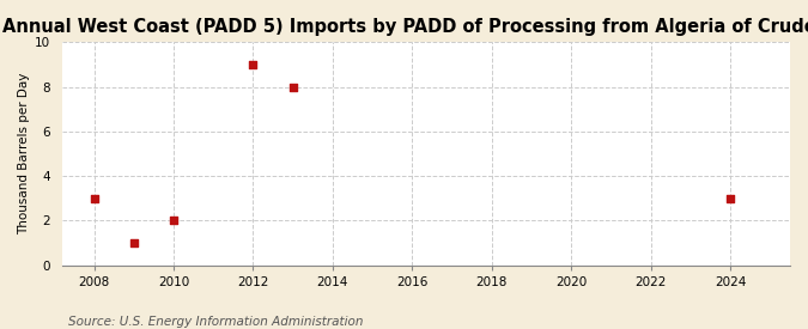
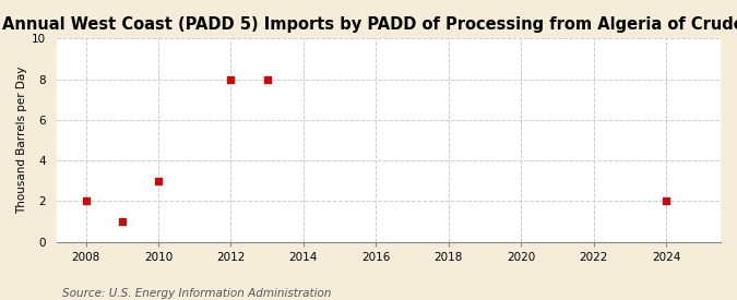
2008: 3 -> 2
2010: 2 -> 3
2012: 9 -> 8
2024: 3 -> 2
